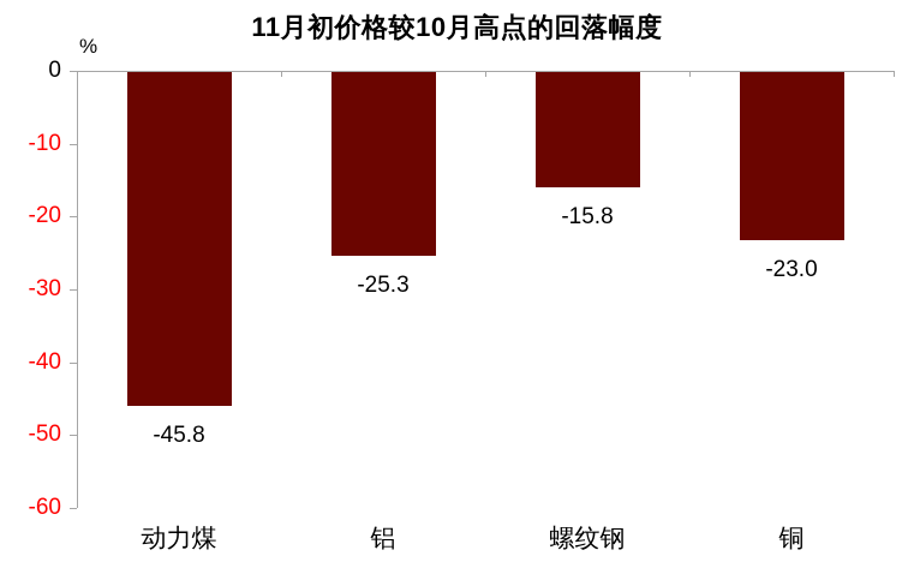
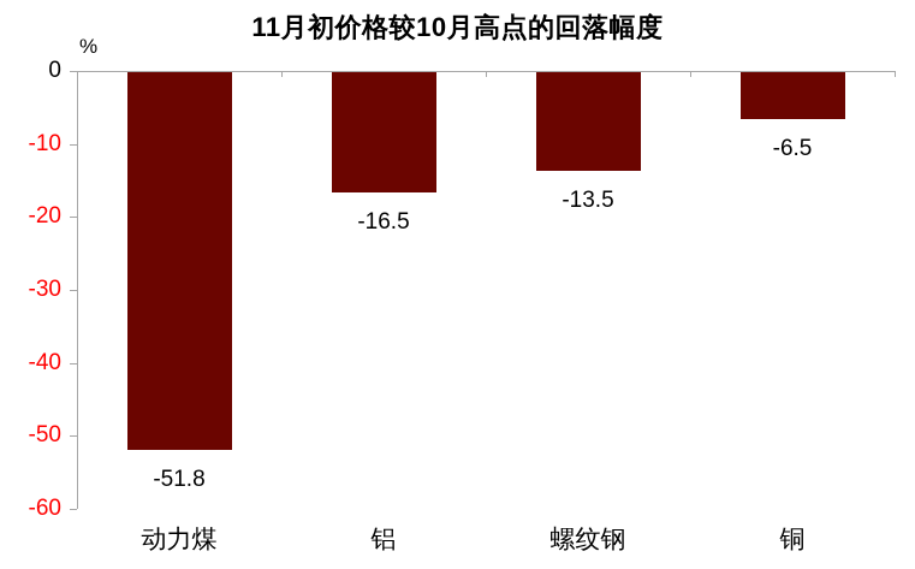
动力煤: -45.8 -> -51.8
铝: -25.3 -> -16.5
螺纹钢: -15.8 -> -13.5
铜: -23.0 -> -6.5
